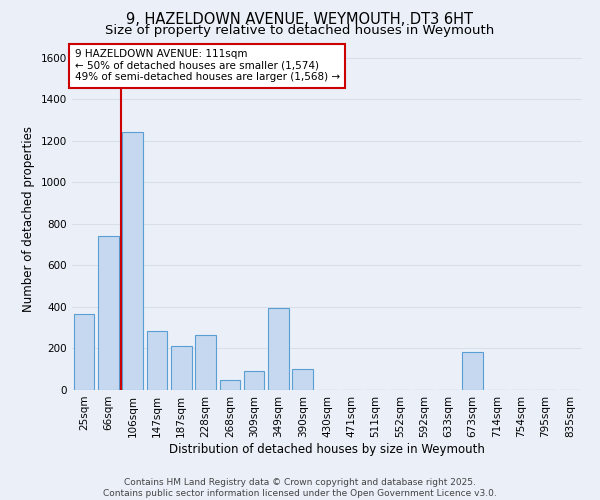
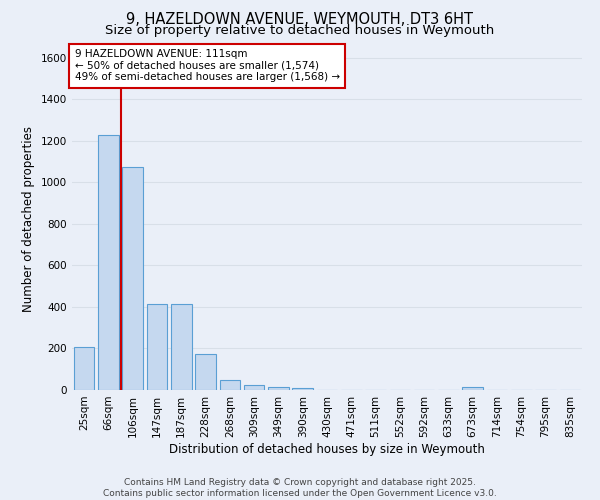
25sqm: 365 -> 205
66sqm: 740 -> 1230
106sqm: 1245 -> 1075
147sqm: 285 -> 415
187sqm: 210 -> 415
228sqm: 265 -> 175
309sqm: 90 -> 25
349sqm: 395 -> 15
390sqm: 100 -> 10
673sqm: 185 -> 15
